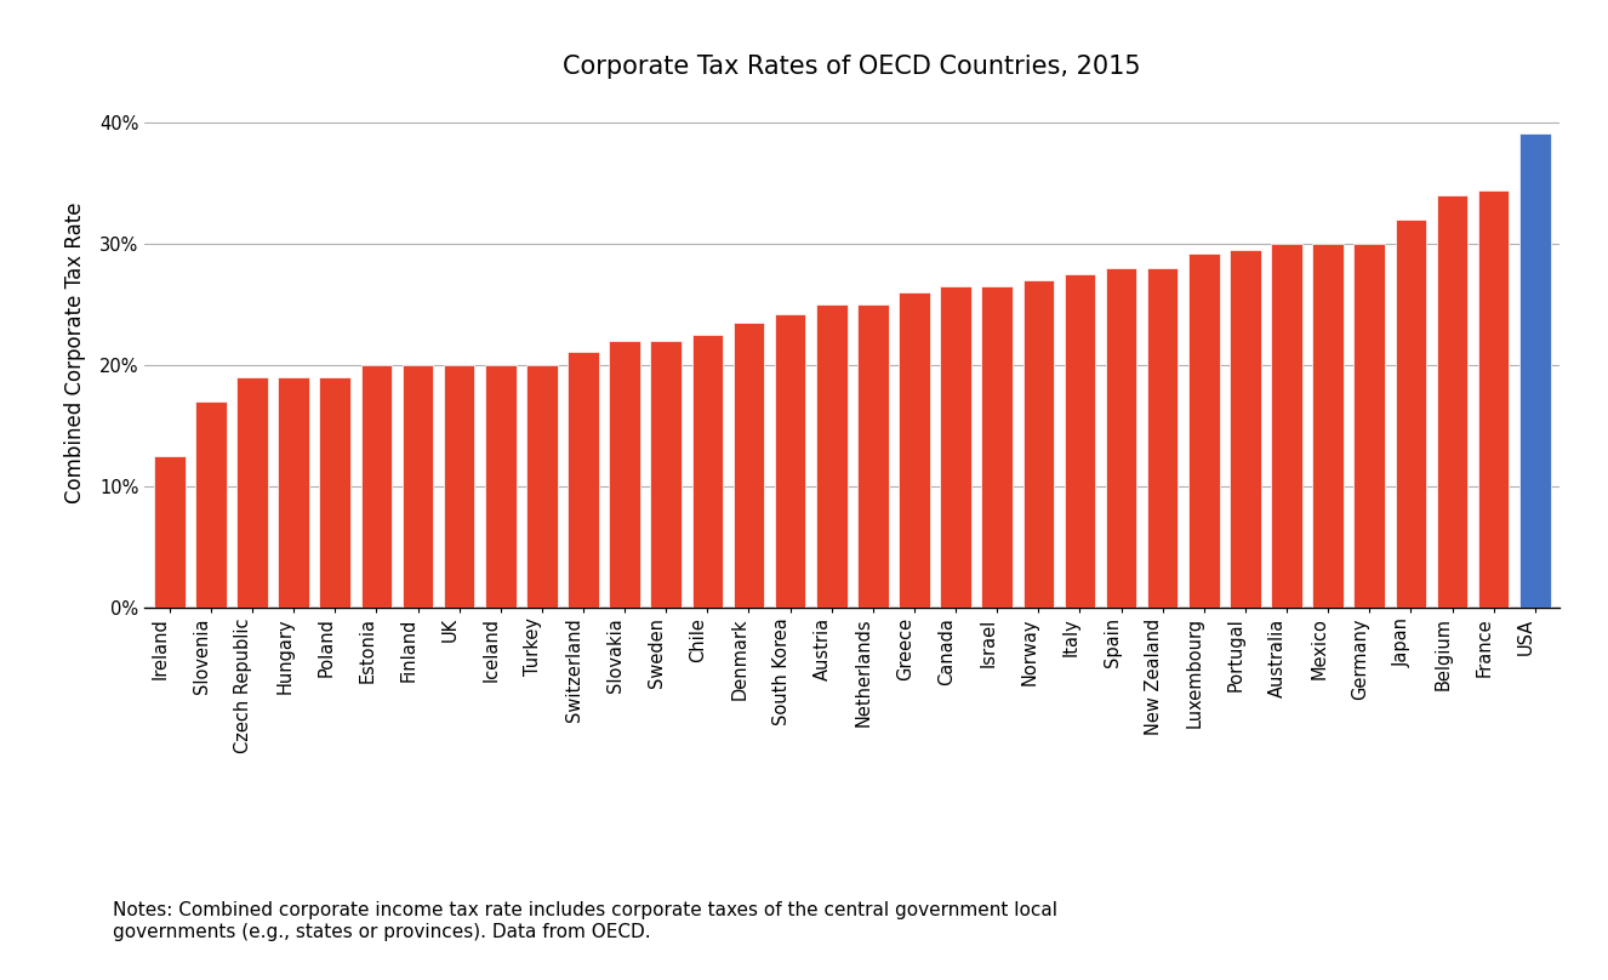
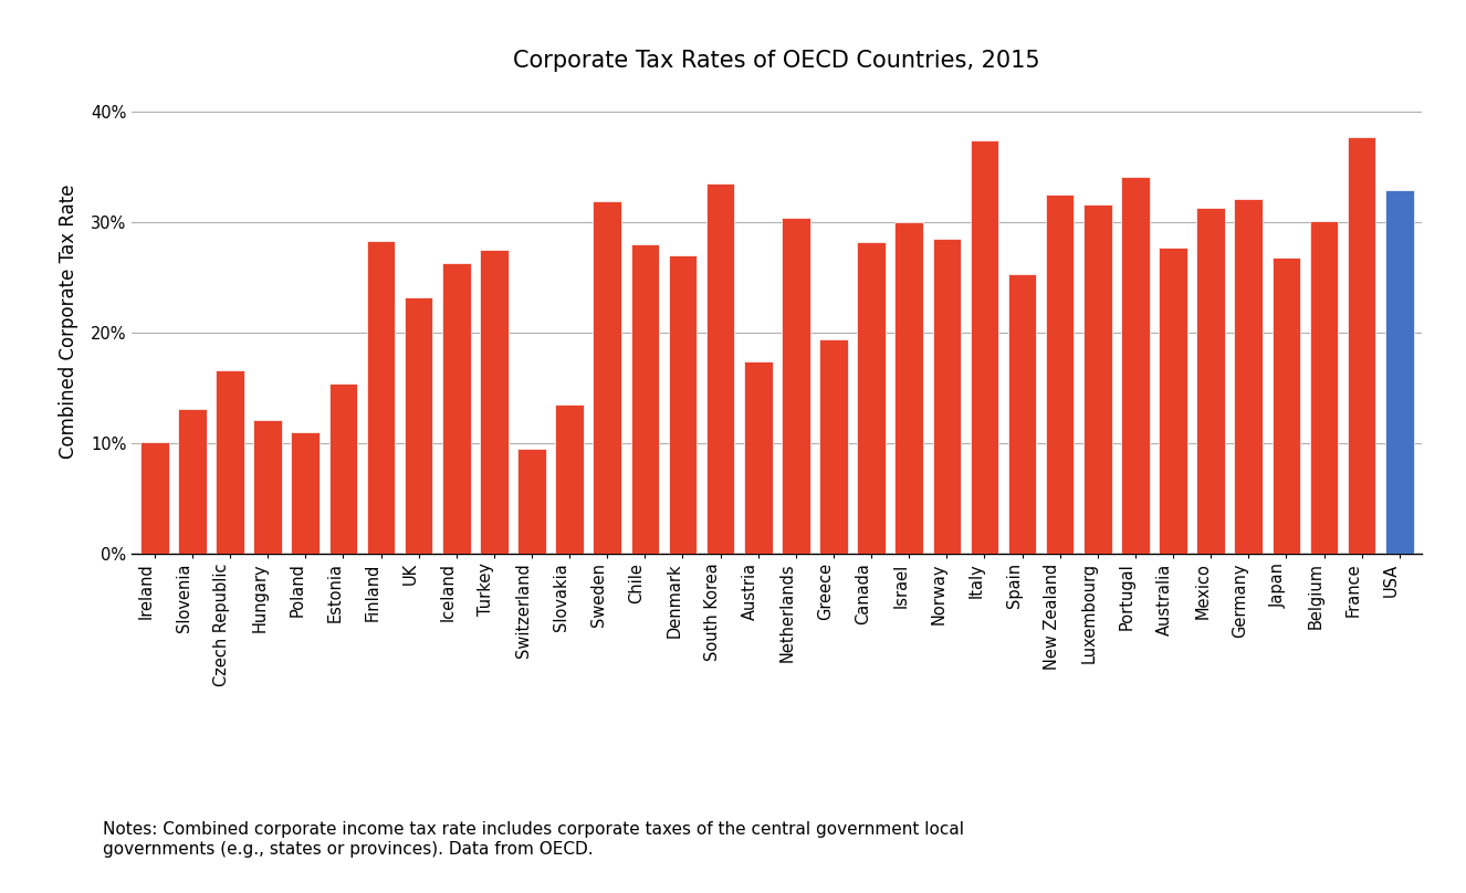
Ireland: 12.5% -> 10.1%
Slovenia: 17.0% -> 13.1%
Czech Republic: 19.0% -> 16.6%
Hungary: 19.0% -> 12.1%
Poland: 19.0% -> 11.0%
Estonia: 20.0% -> 15.4%
Finland: 20.0% -> 28.3%
UK: 20.0% -> 23.2%
Iceland: 20.0% -> 26.3%
Turkey: 20.0% -> 27.5%
Switzerland: 21.1% -> 9.5%
Slovakia: 22.0% -> 13.5%
Sweden: 22.0% -> 31.9%
Chile: 22.5% -> 28.0%
Denmark: 23.5% -> 27.0%
South Korea: 24.2% -> 33.5%
Austria: 25.0% -> 17.4%
Netherlands: 25.0% -> 30.4%
Greece: 26.0% -> 19.4%
Canada: 26.5% -> 28.2%
Israel: 26.5% -> 30.0%
Norway: 27.0% -> 28.5%
Italy: 27.5% -> 37.4%
Spain: 28.0% -> 25.3%
New Zealand: 28.0% -> 32.5%
Luxembourg: 29.2% -> 31.6%
Portugal: 29.5% -> 34.1%
Australia: 30.0% -> 27.7%
Mexico: 30.0% -> 31.3%
Germany: 30.0% -> 32.1%
Japan: 32.0% -> 26.8%
Belgium: 34.0% -> 30.1%
France: 34.4% -> 37.7%
USA: 39.1% -> 32.9%
